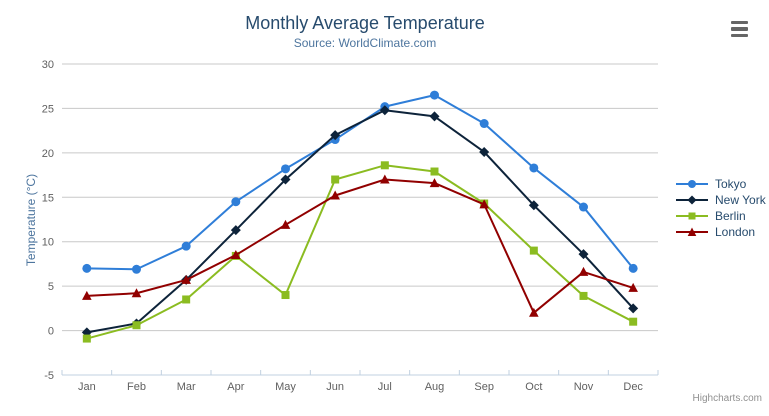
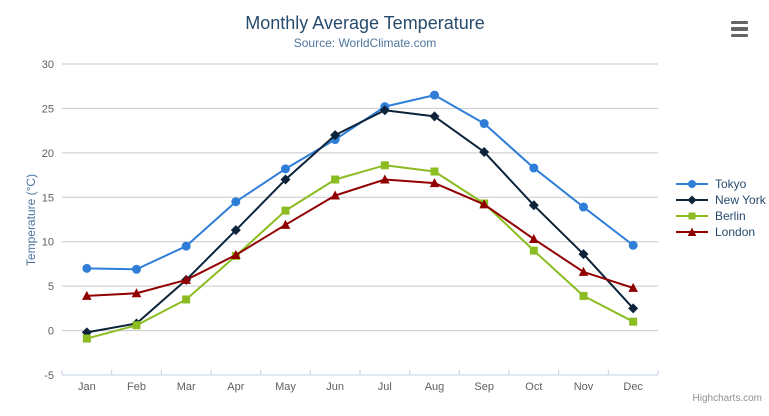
Berlin/May: 4 -> 14
London/Oct: 2 -> 10
Tokyo/Dec: 7 -> 10
